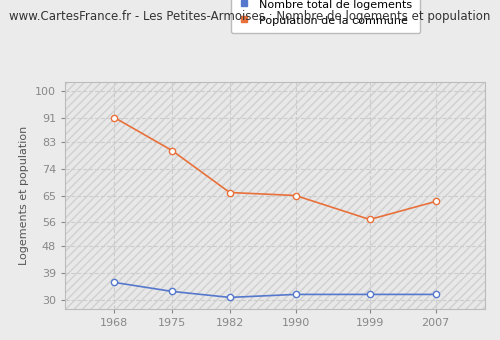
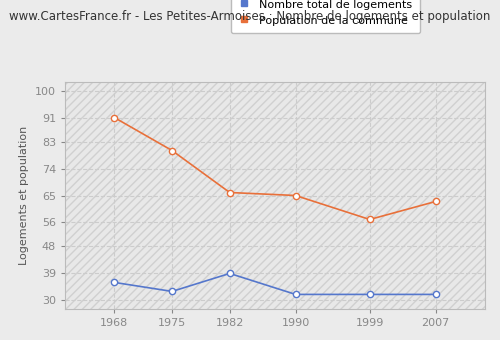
Nombre total de logements/1982: 31 -> 39
